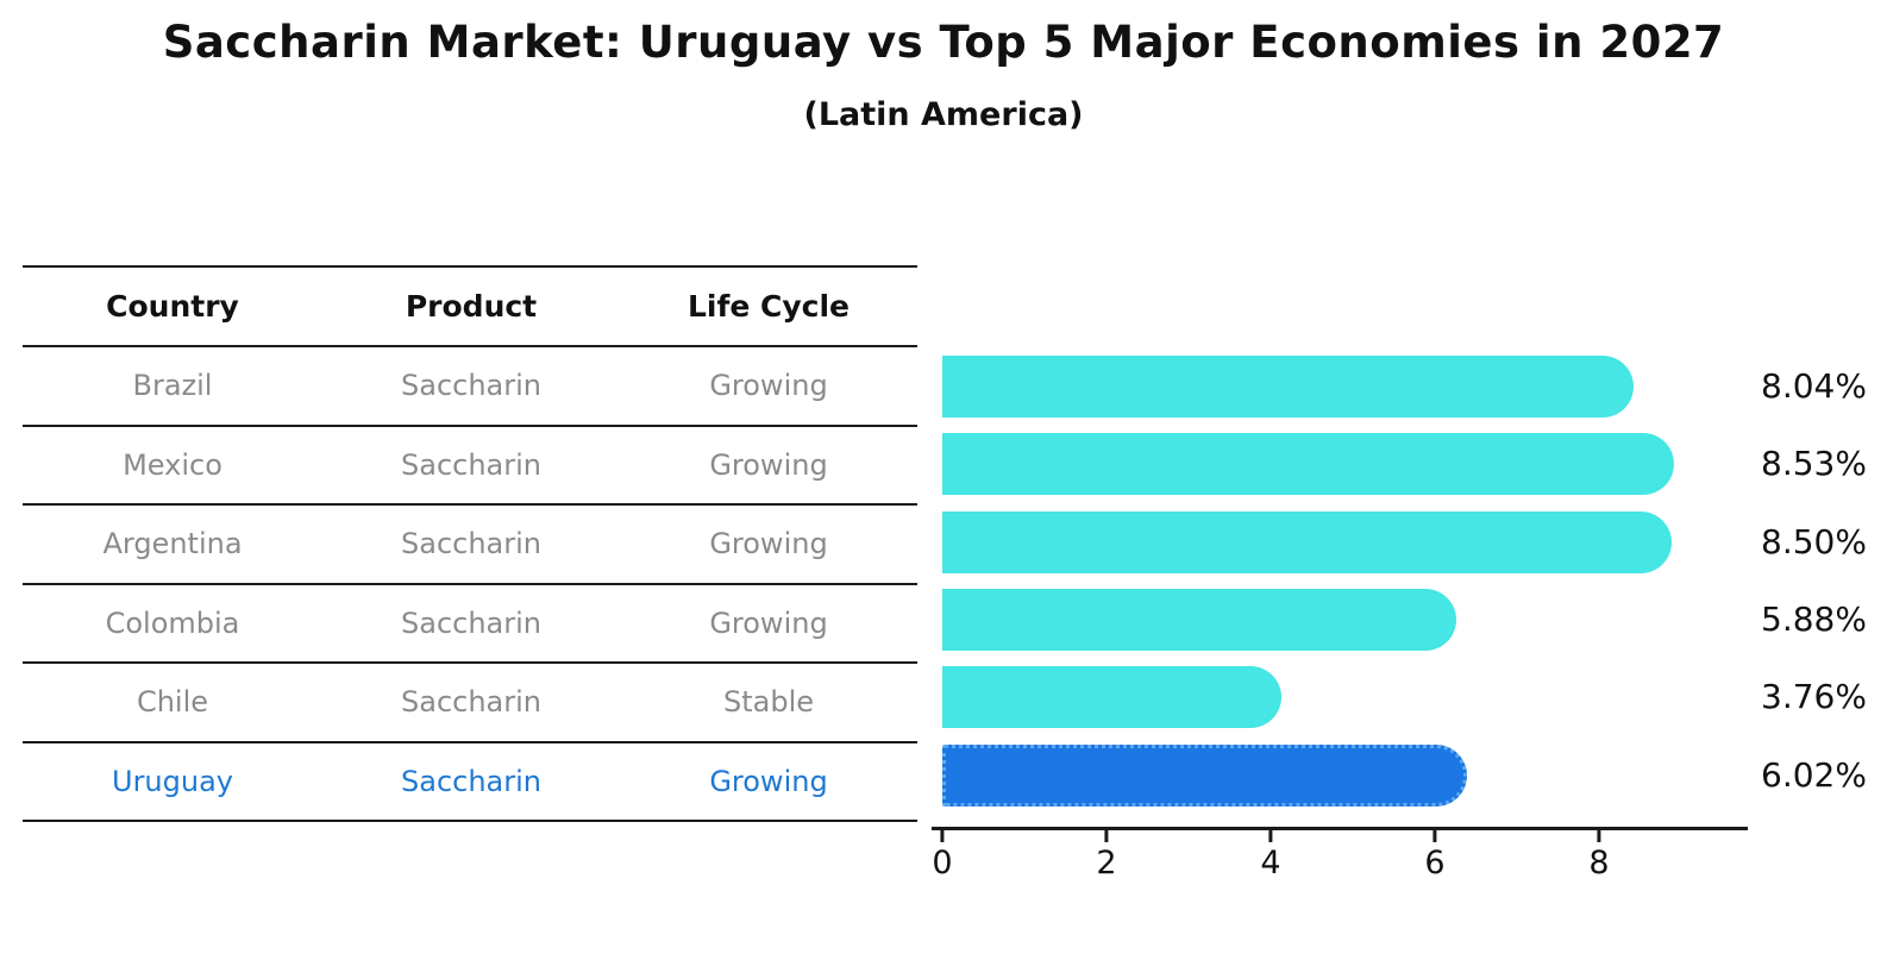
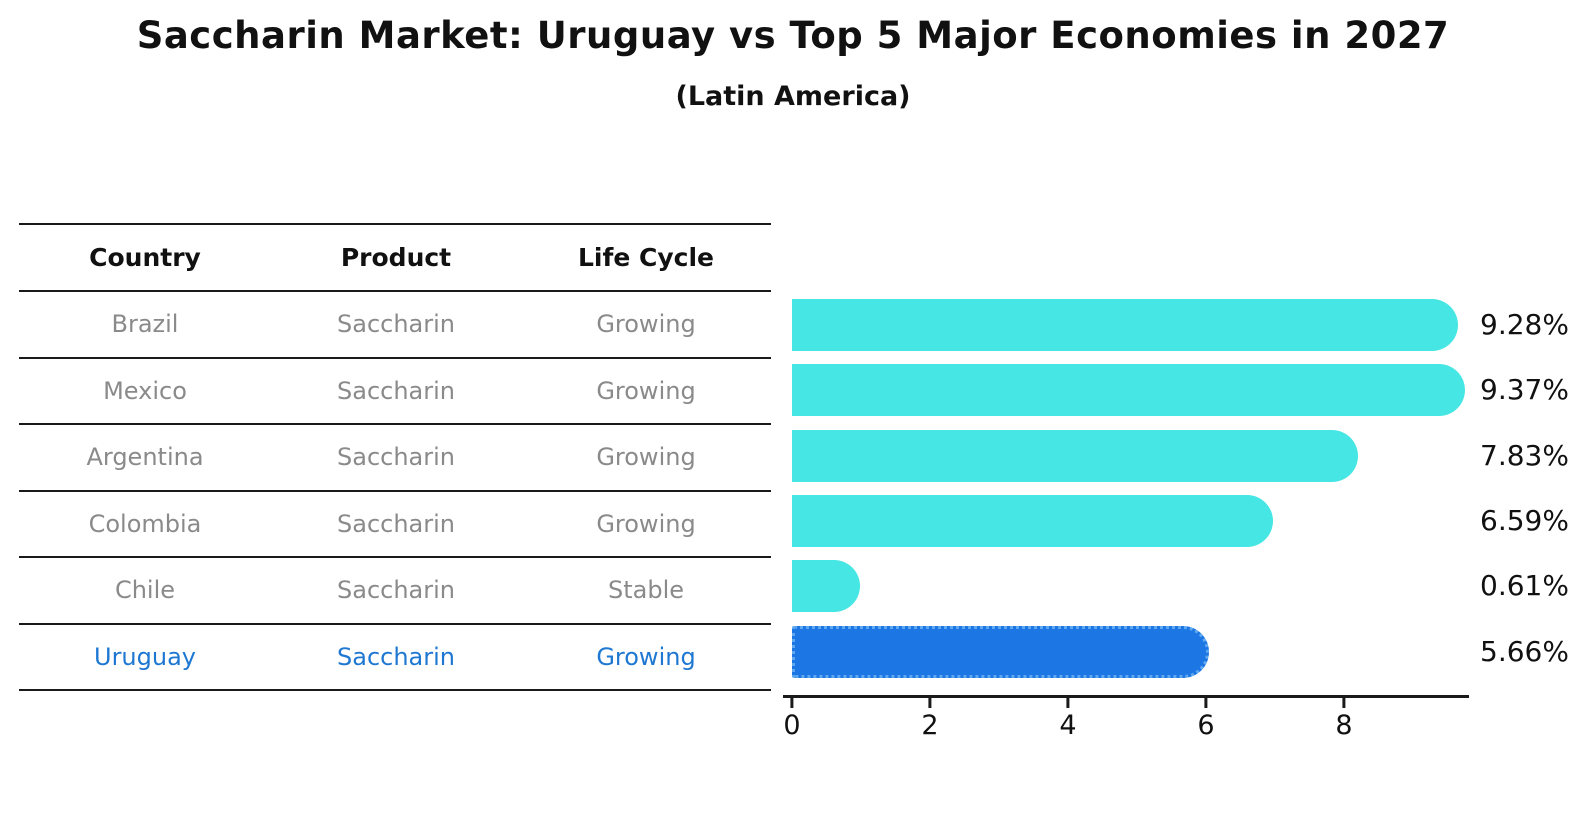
Brazil: 8.04% -> 9.28%
Mexico: 8.53% -> 9.37%
Argentina: 8.50% -> 7.83%
Colombia: 5.88% -> 6.59%
Chile: 3.76% -> 0.61%
Uruguay: 6.02% -> 5.66%
